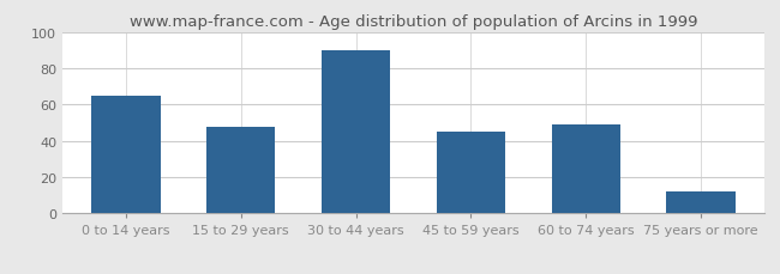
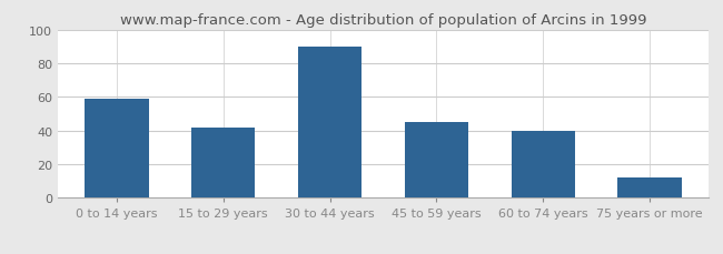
0 to 14 years: 65 -> 59
15 to 29 years: 48 -> 42
60 to 74 years: 49 -> 40
